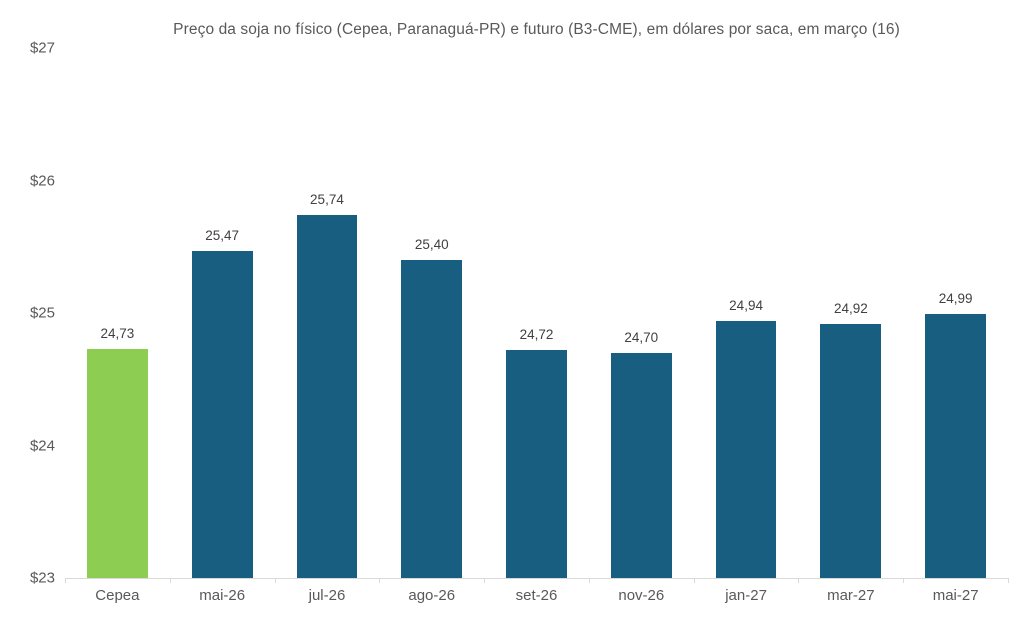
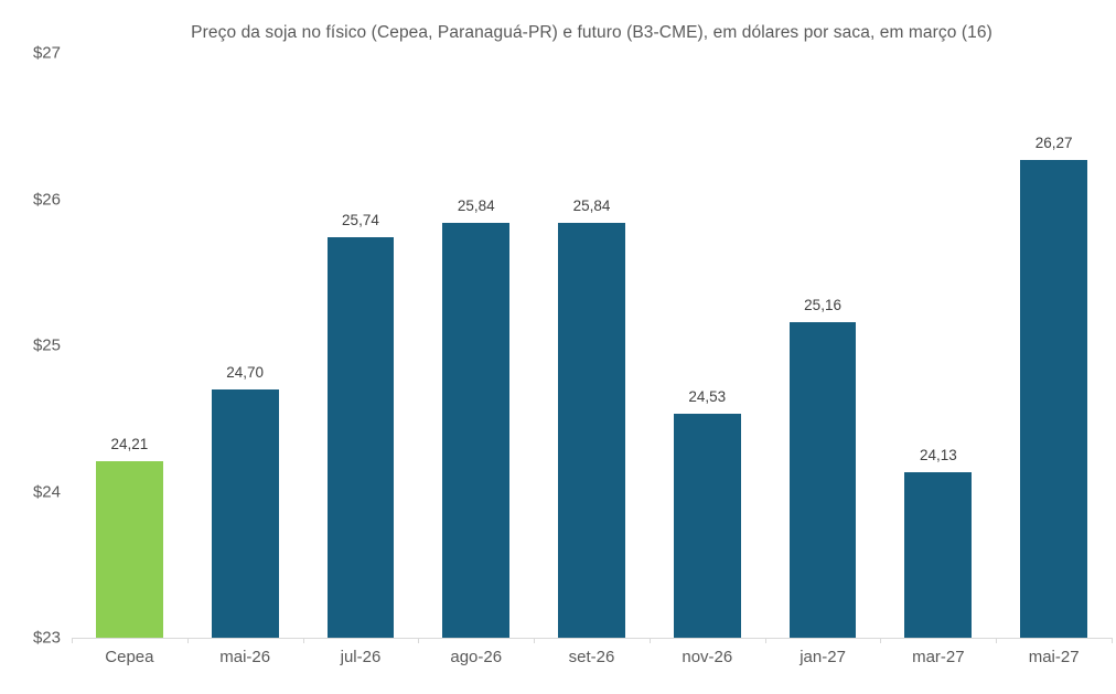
Cepea: 24,73 -> 24,21
mai-26: 25,47 -> 24,70
ago-26: 25,40 -> 25,84
set-26: 24,72 -> 25,84
nov-26: 24,70 -> 24,53
jan-27: 24,94 -> 25,16
mar-27: 24,92 -> 24,13
mai-27: 24,99 -> 26,27
